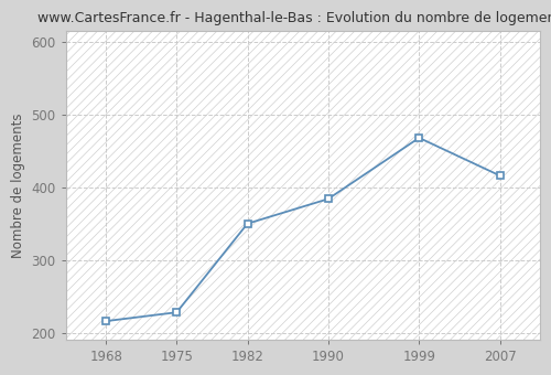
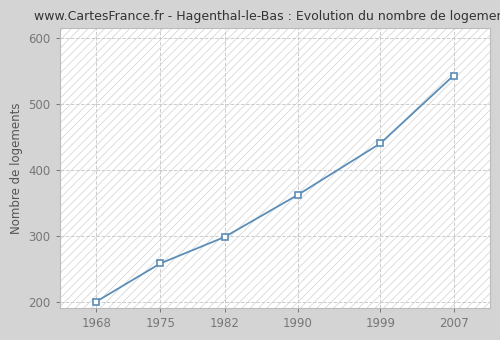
1968: 216 -> 200
1975: 228 -> 258
1982: 350 -> 298
1990: 384 -> 362
1999: 468 -> 440
2007: 416 -> 543
